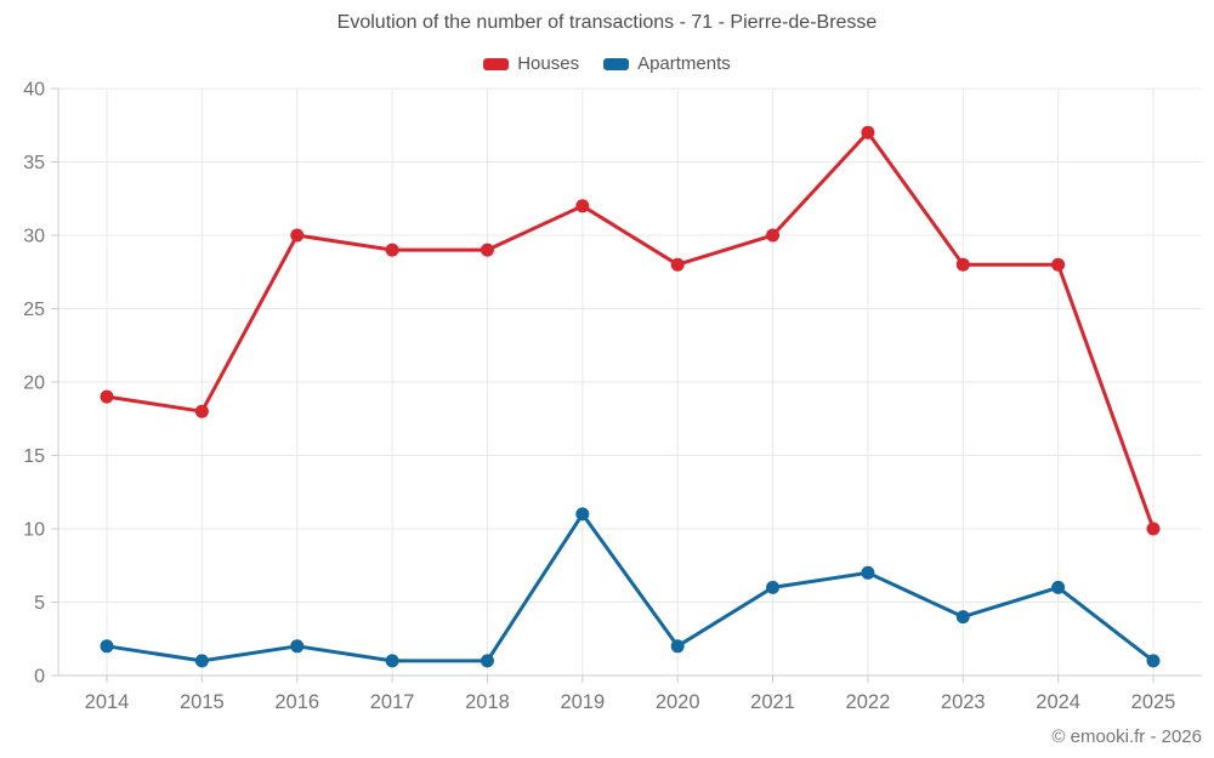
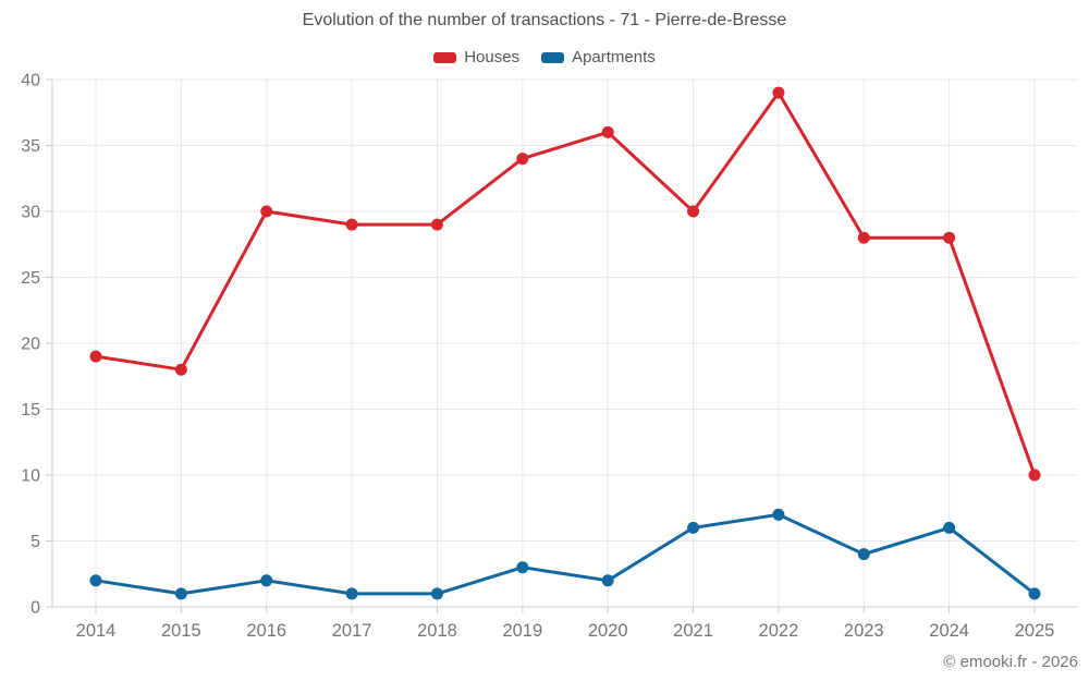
Houses/2019: 32 -> 34
Apartments/2019: 11 -> 3
Houses/2020: 28 -> 36
Houses/2022: 37 -> 39
